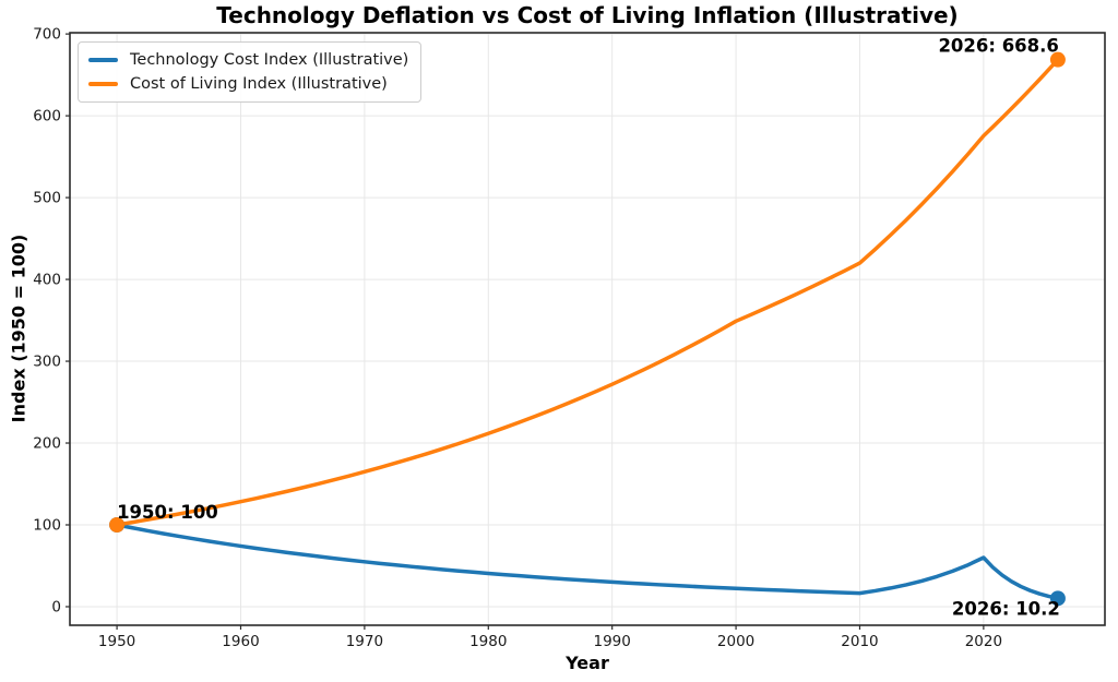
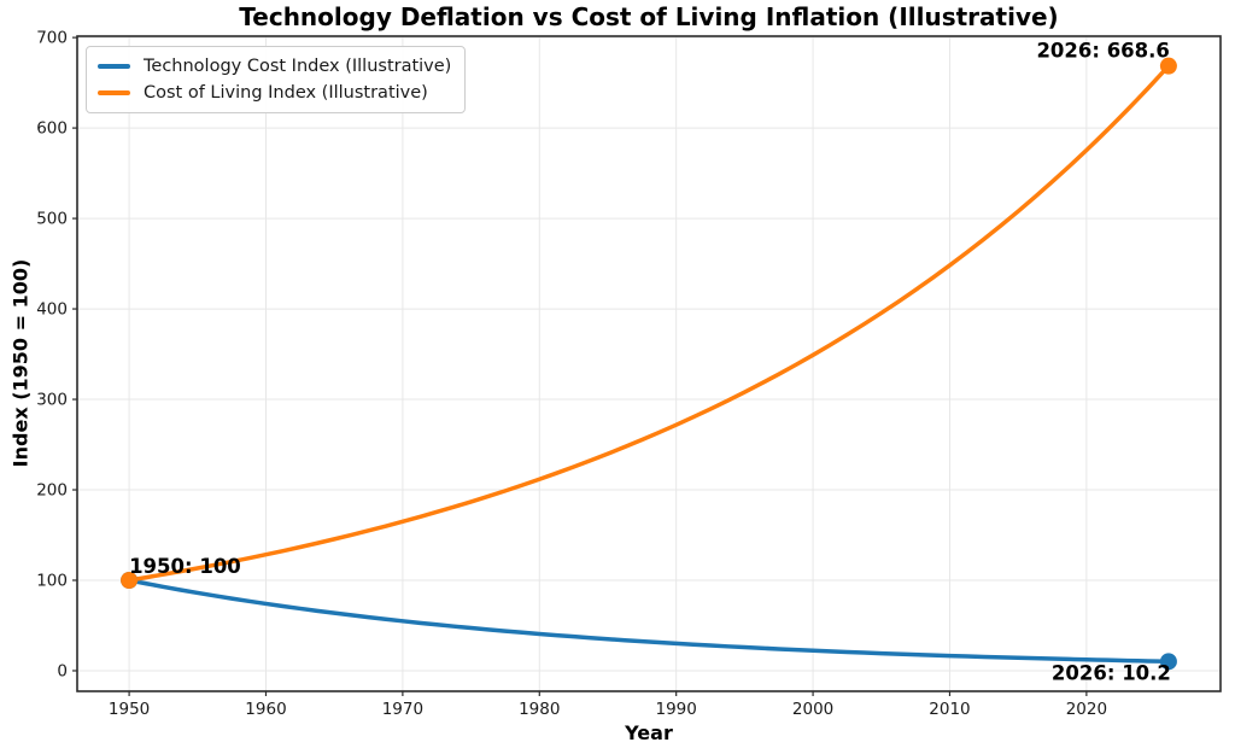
Cost of Living Index (Illustrative)/2010: 420 -> 450
Technology Cost Index (Illustrative)/2020: 60 -> 10
